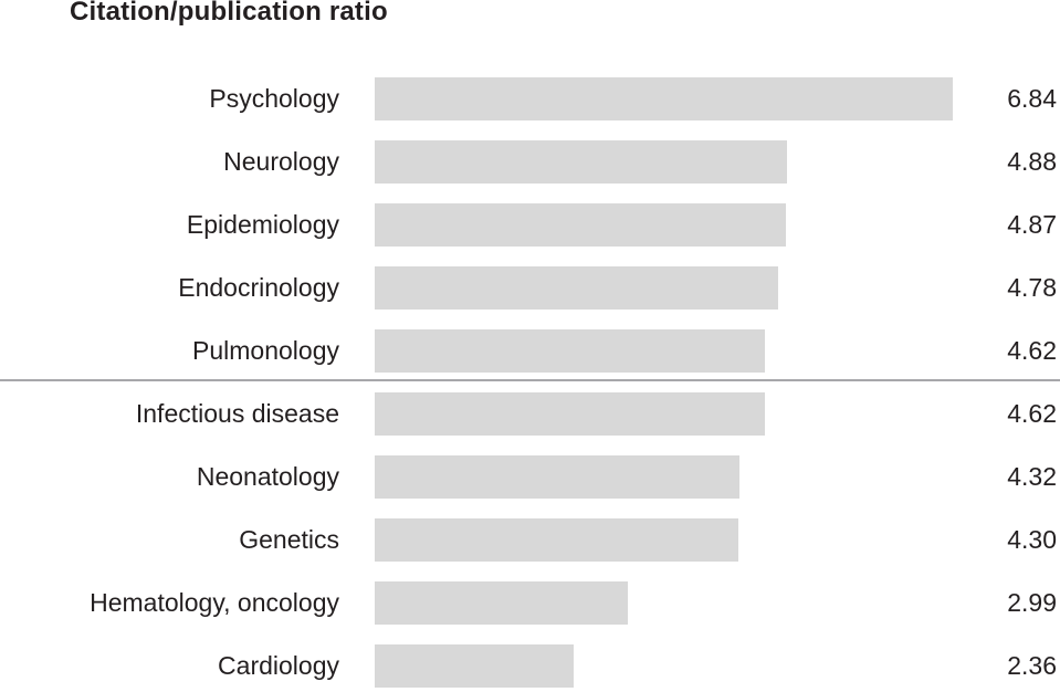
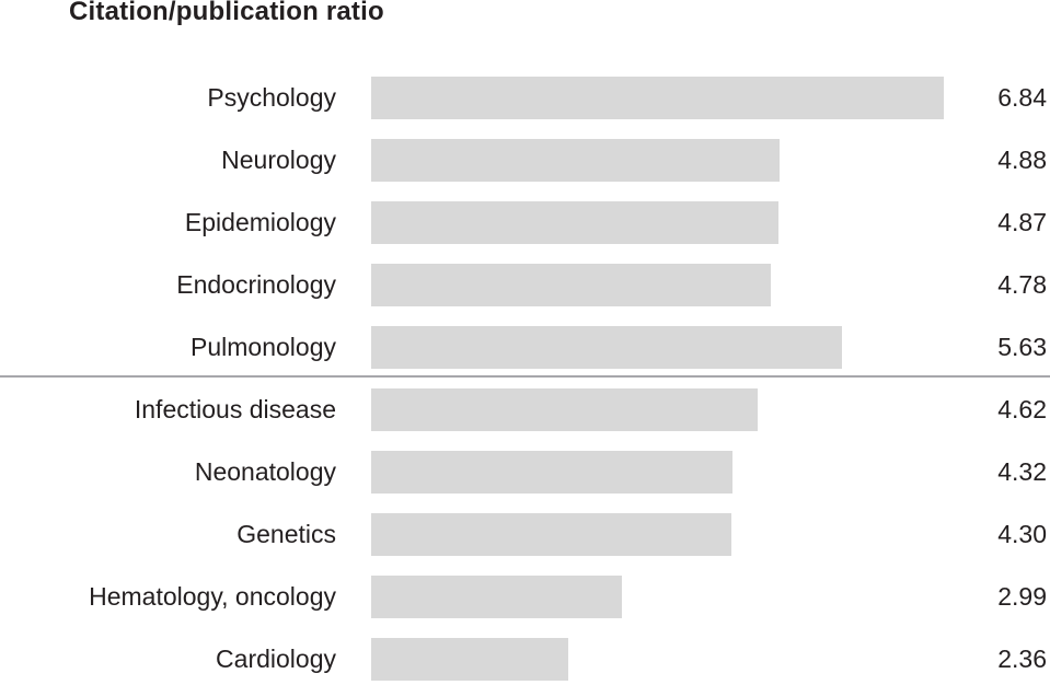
Pulmonology: 4.62 -> 5.63
